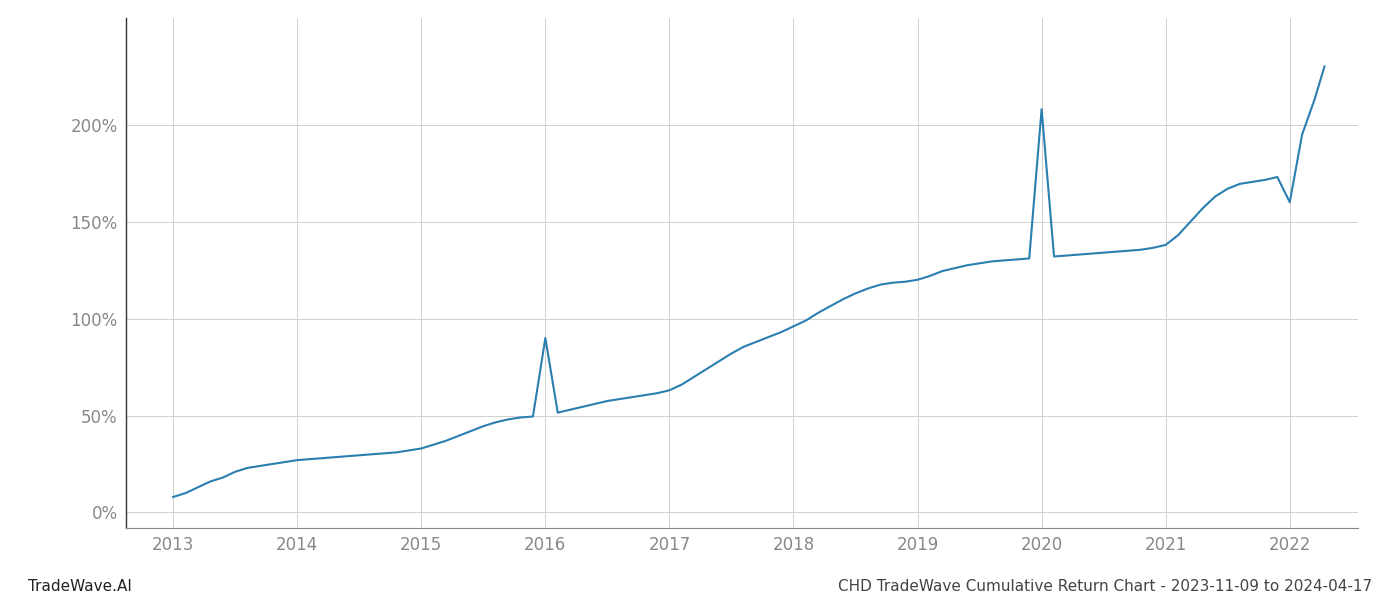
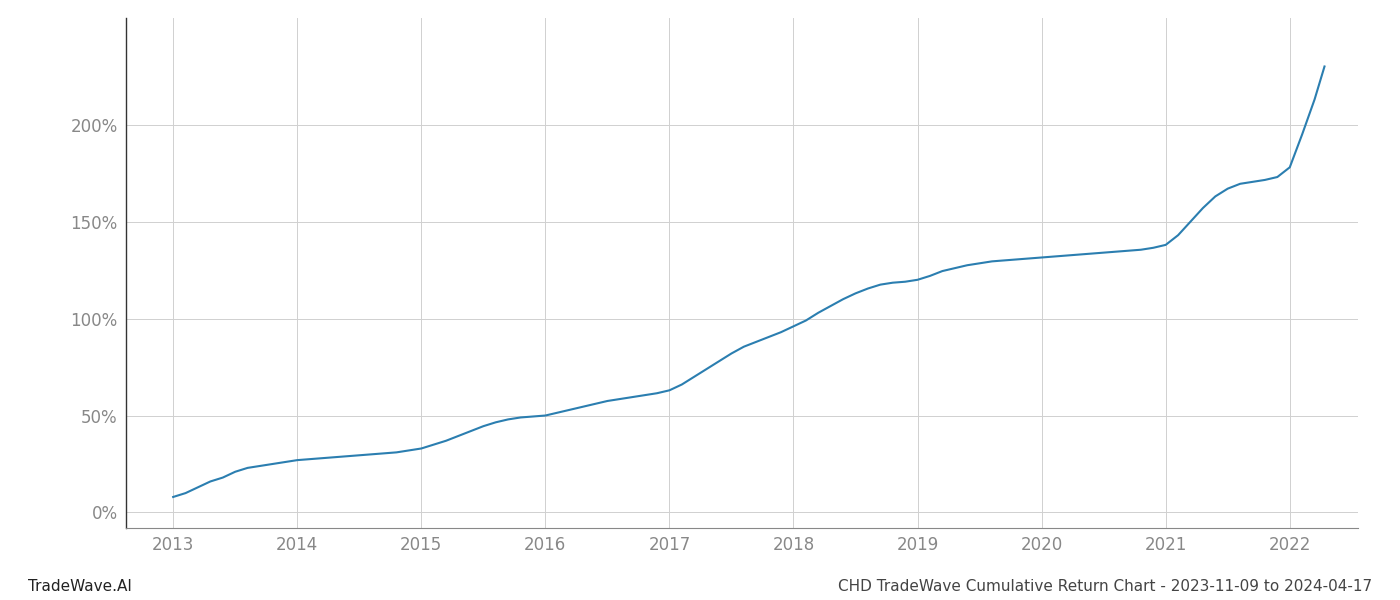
2016: 90% -> 50%
2020: 208% -> 132%
2022: 160% -> 178%
